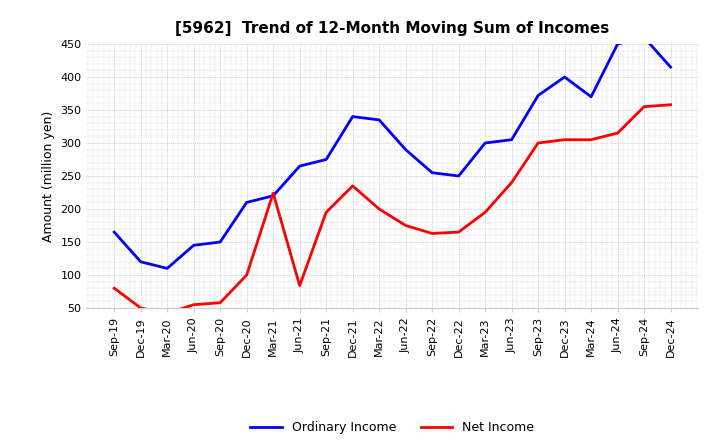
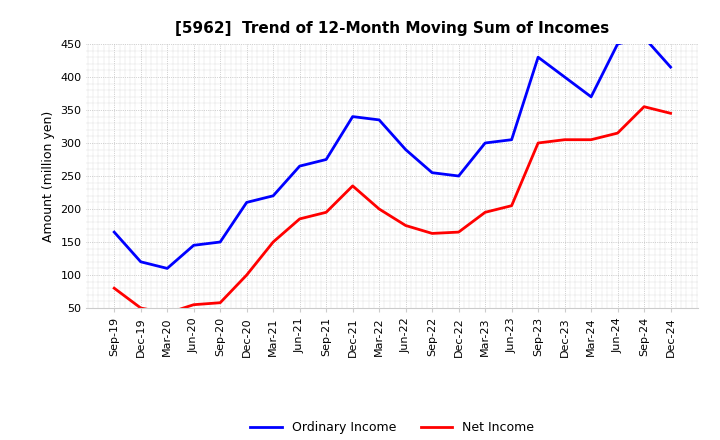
Net Income/Mar-21: 224 -> 150
Net Income/Jun-21: 84 -> 185
Net Income/Jun-23: 240 -> 205
Ordinary Income/Sep-23: 372 -> 430
Net Income/Dec-24: 358 -> 345
